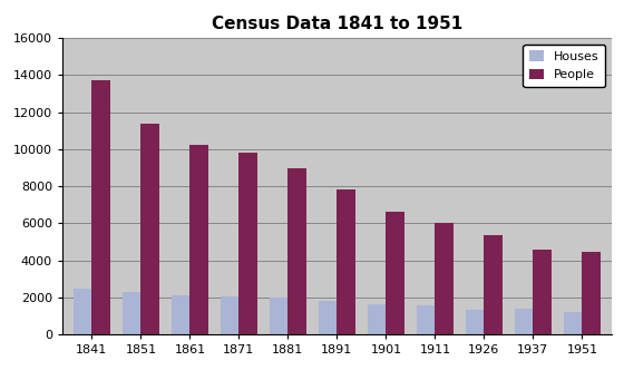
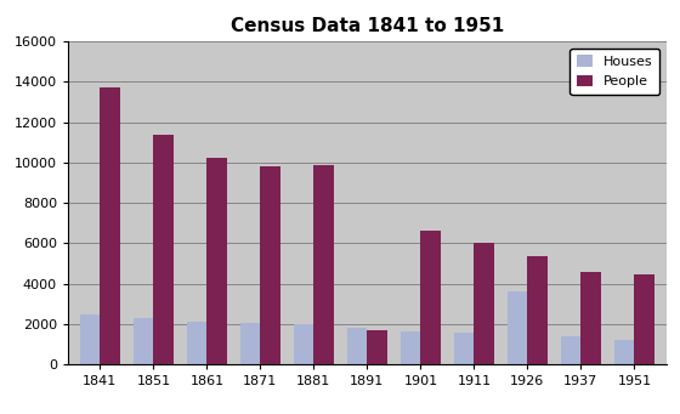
People/1881: 9000 -> 9900
People/1891: 7800 -> 1700
Houses/1926: 1400 -> 3600
